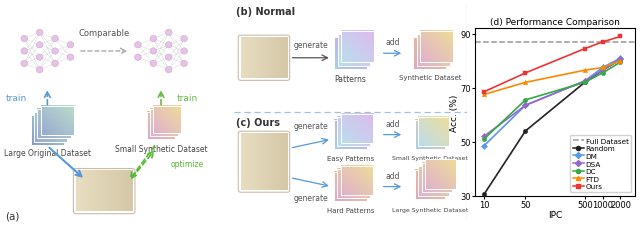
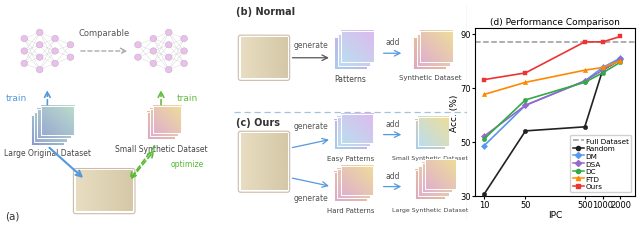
Ours/10: 68.5 -> 73.0
Random/500: 72.0 -> 55.5
Ours/500: 84.5 -> 87.0
